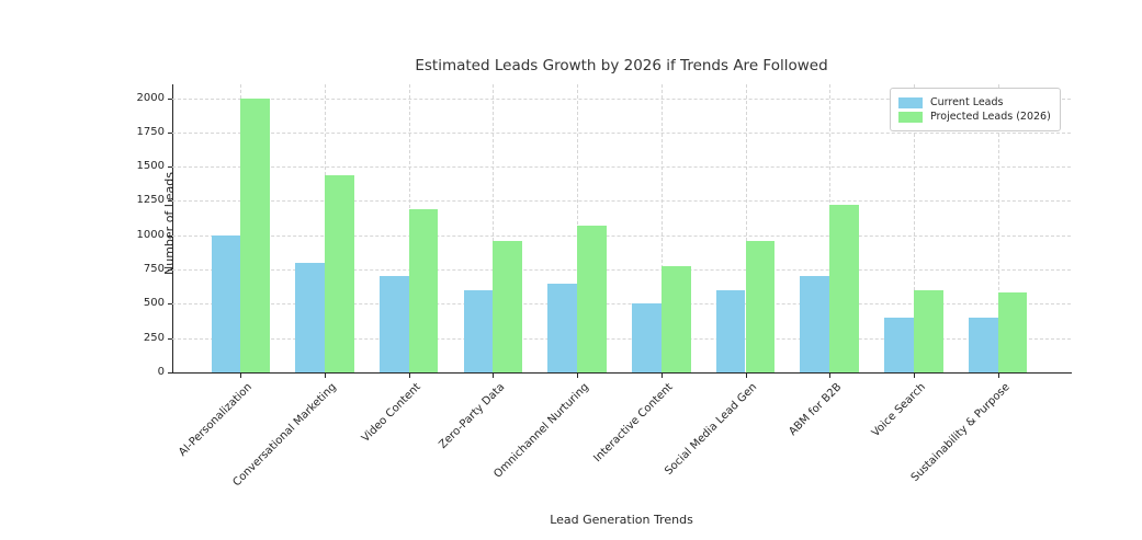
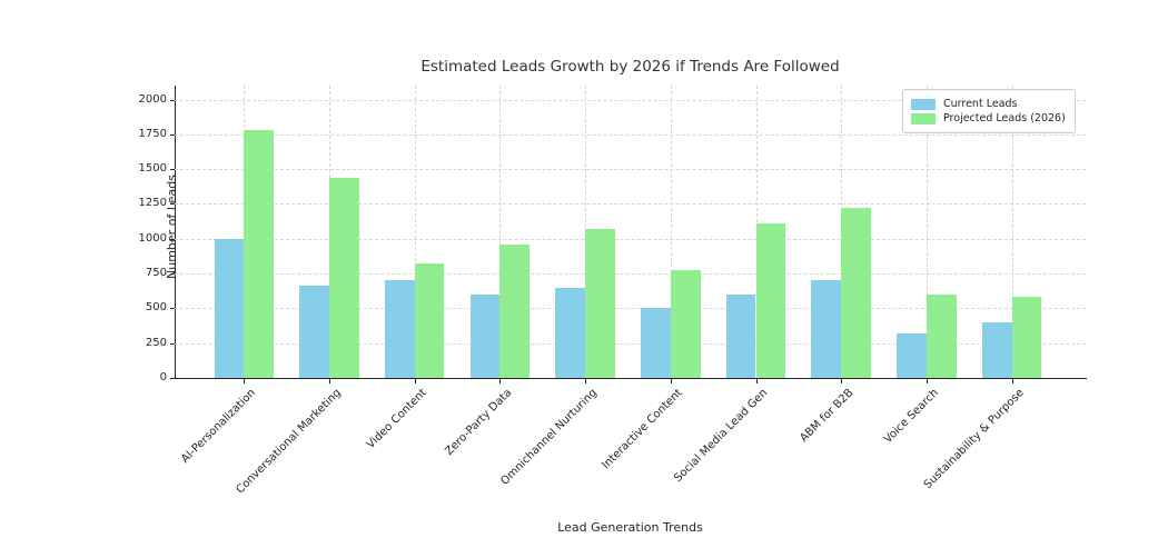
Projected Leads (2026)/AI-Personalization: 2000 -> 1780
Current Leads/Conversational Marketing: 800 -> 660
Projected Leads (2026)/Video Content: 1190 -> 820
Projected Leads (2026)/Social Media Lead Gen: 960 -> 1110
Current Leads/Voice Search: 400 -> 320
